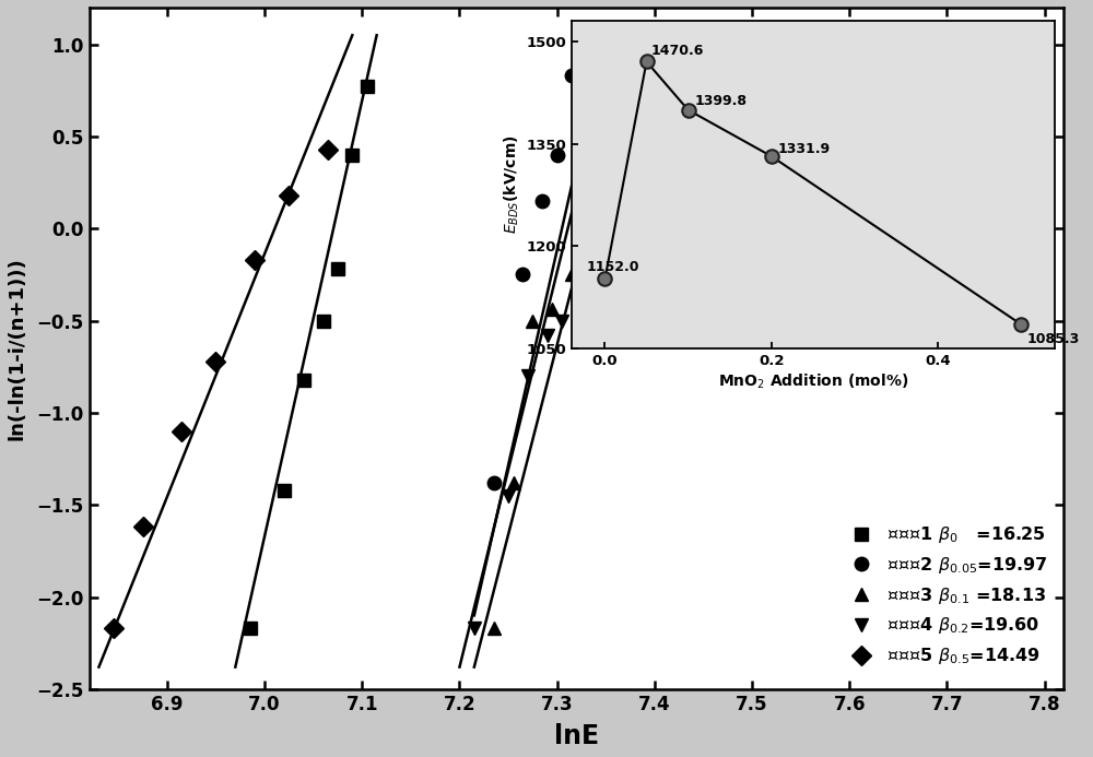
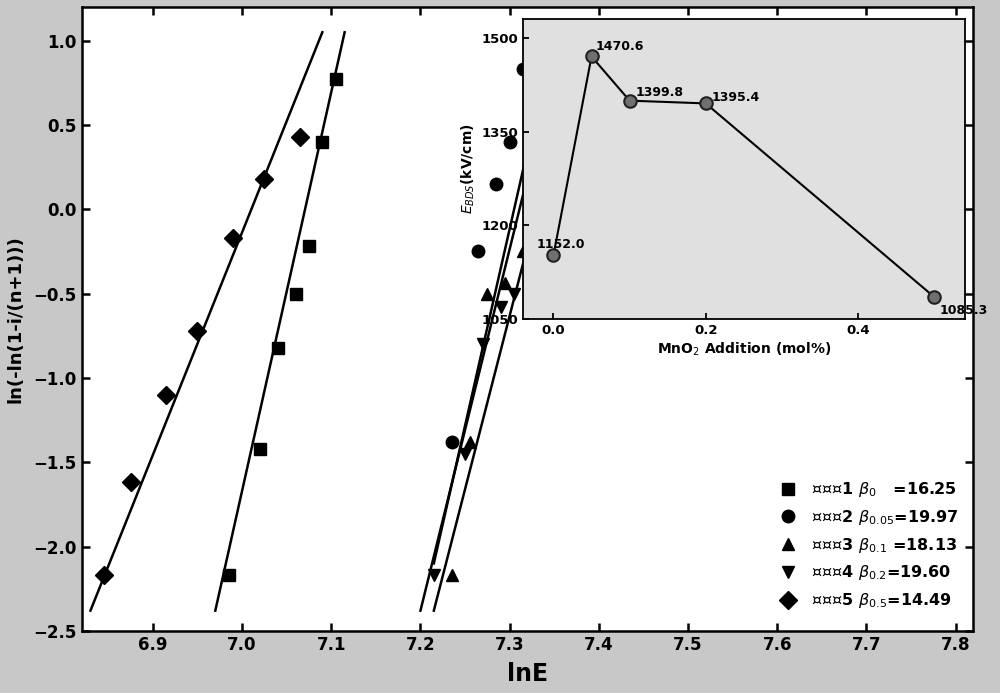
0.2: 1331.9 -> 1395.4
